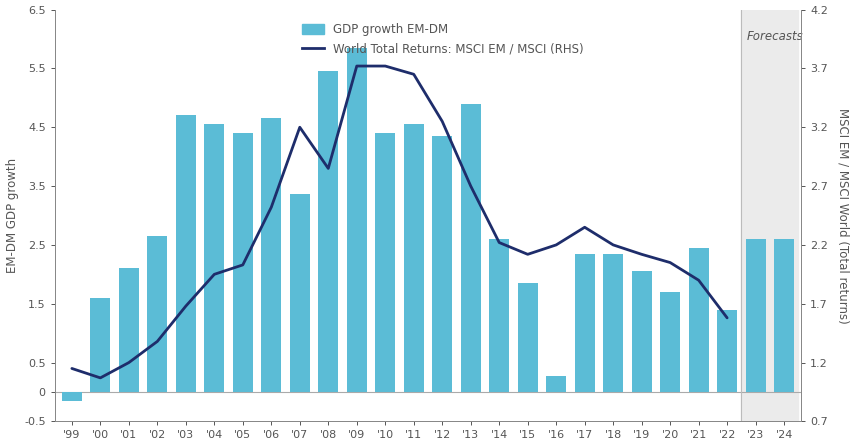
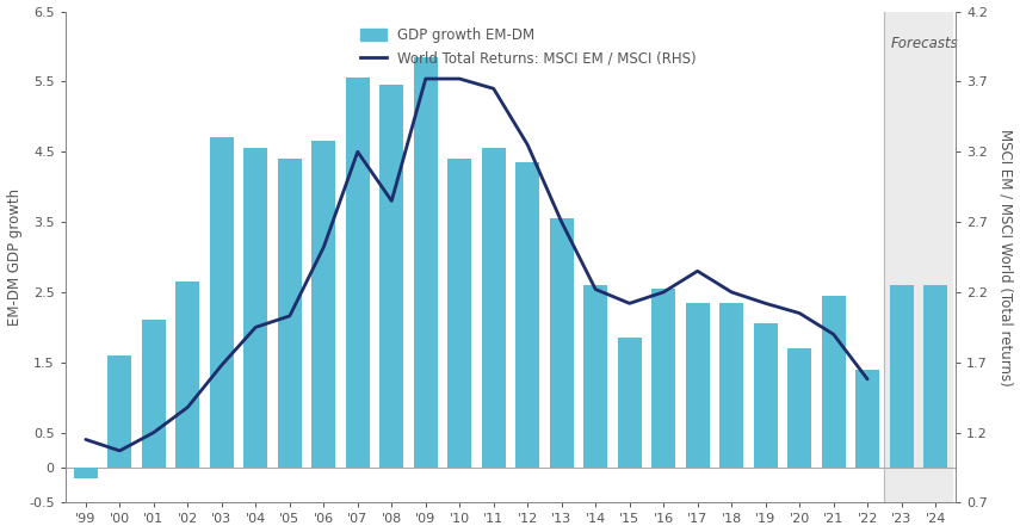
GDP growth EM-DM/'07: 3.36 -> 5.55
GDP growth EM-DM/'13: 4.90 -> 3.55
GDP growth EM-DM/'16: 0.28 -> 2.55
